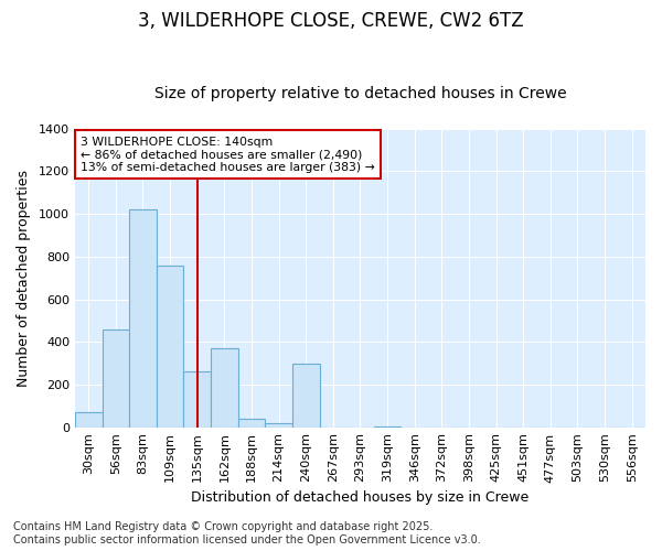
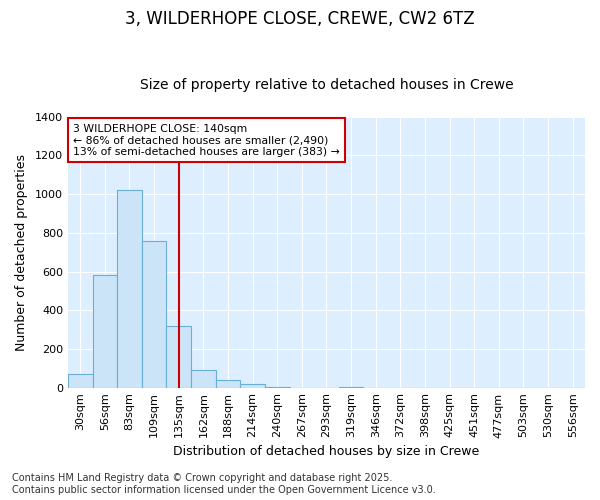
56sqm: 460 -> 580
135sqm: 260 -> 320
162sqm: 370 -> 90
240sqm: 300 -> 0
